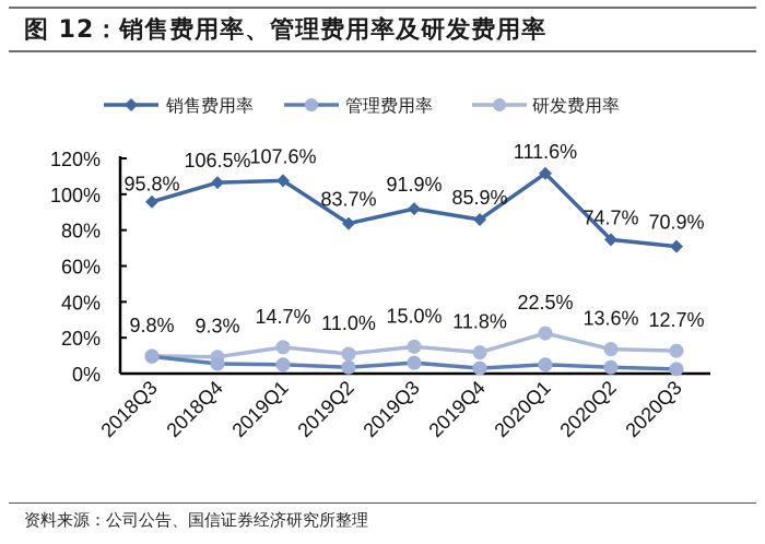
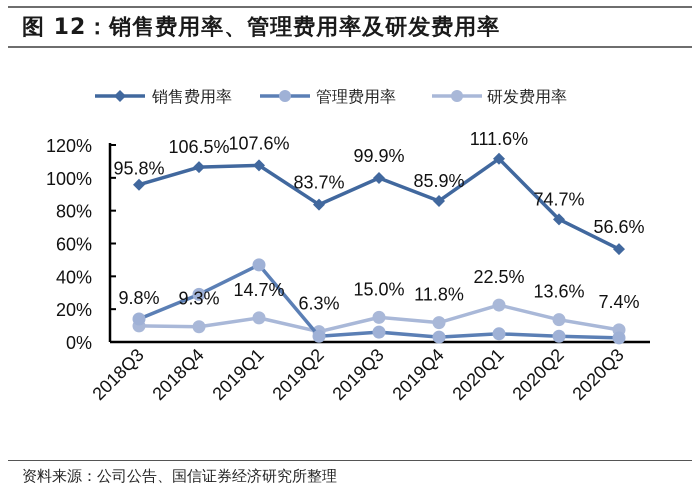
管理费用率/2018Q3: 10% -> 14%
管理费用率/2018Q4: 6% -> 29%
管理费用率/2019Q1: 5% -> 47%
研发费用率/2019Q2: 11.0% -> 6.3%
销售费用率/2019Q3: 91.9% -> 99.9%
销售费用率/2020Q3: 70.9% -> 56.6%
研发费用率/2020Q3: 12.7% -> 7.4%
